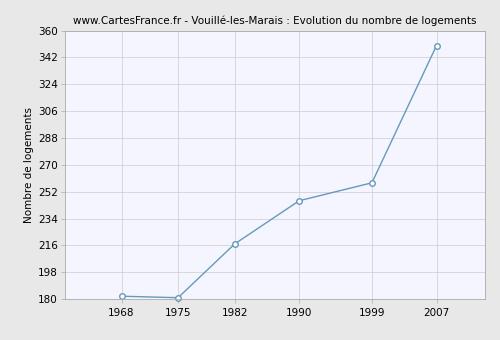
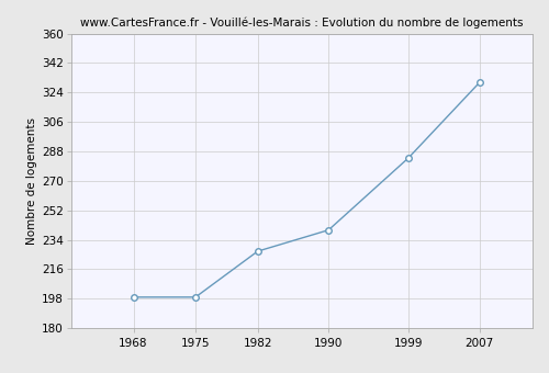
1968: 182 -> 199
1975: 181 -> 199
1982: 217 -> 227
1990: 246 -> 240
1999: 258 -> 284
2007: 350 -> 330
